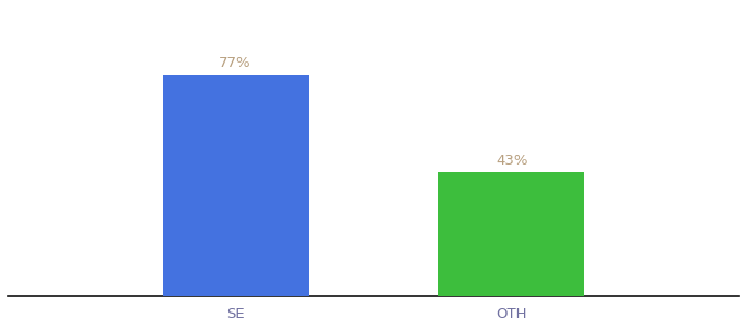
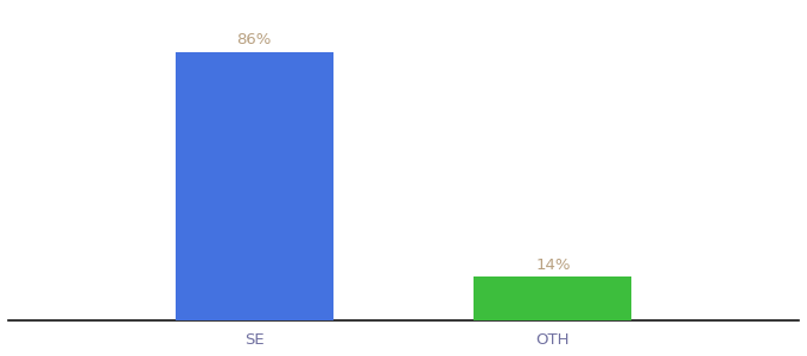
SE: 77% -> 86%
OTH: 43% -> 14%
